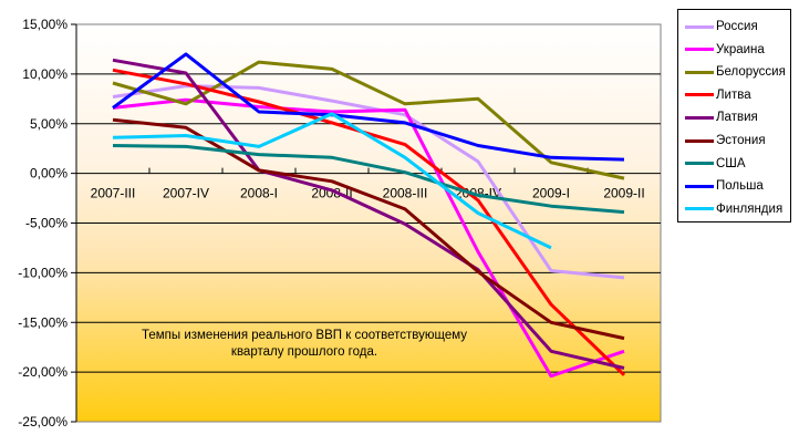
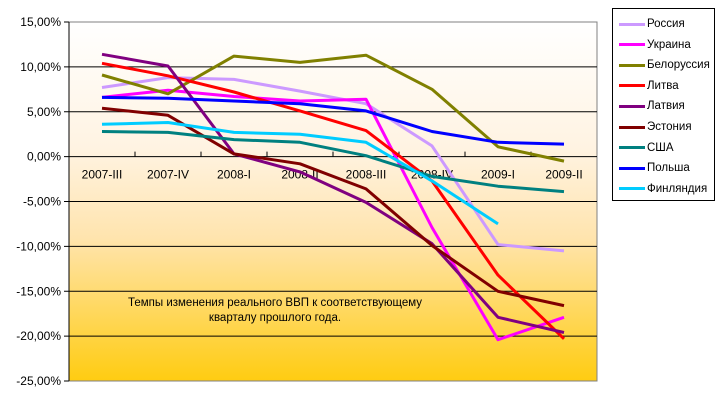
Польша/2007-IV: 12% -> 6%
Финляндия/2008-II: 6% -> 2%
Белоруссия/2008-III: 7% -> 11%
Финляндия/2008-IV: -4% -> -3%
